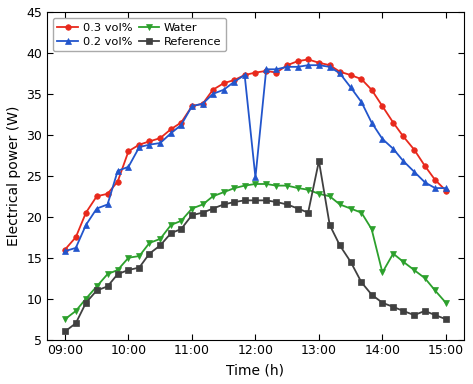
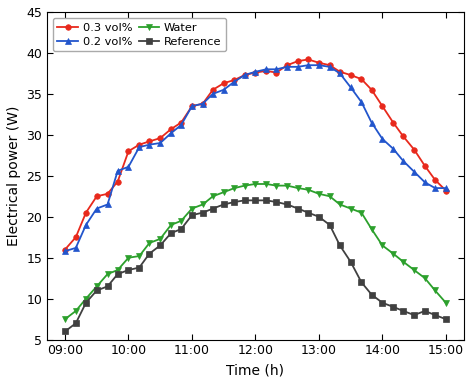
0.2 vol%/12:00: 24.8 -> 37.7
Reference/13:00: 26.8 -> 20.0
Water/14:00: 13.2 -> 16.5
